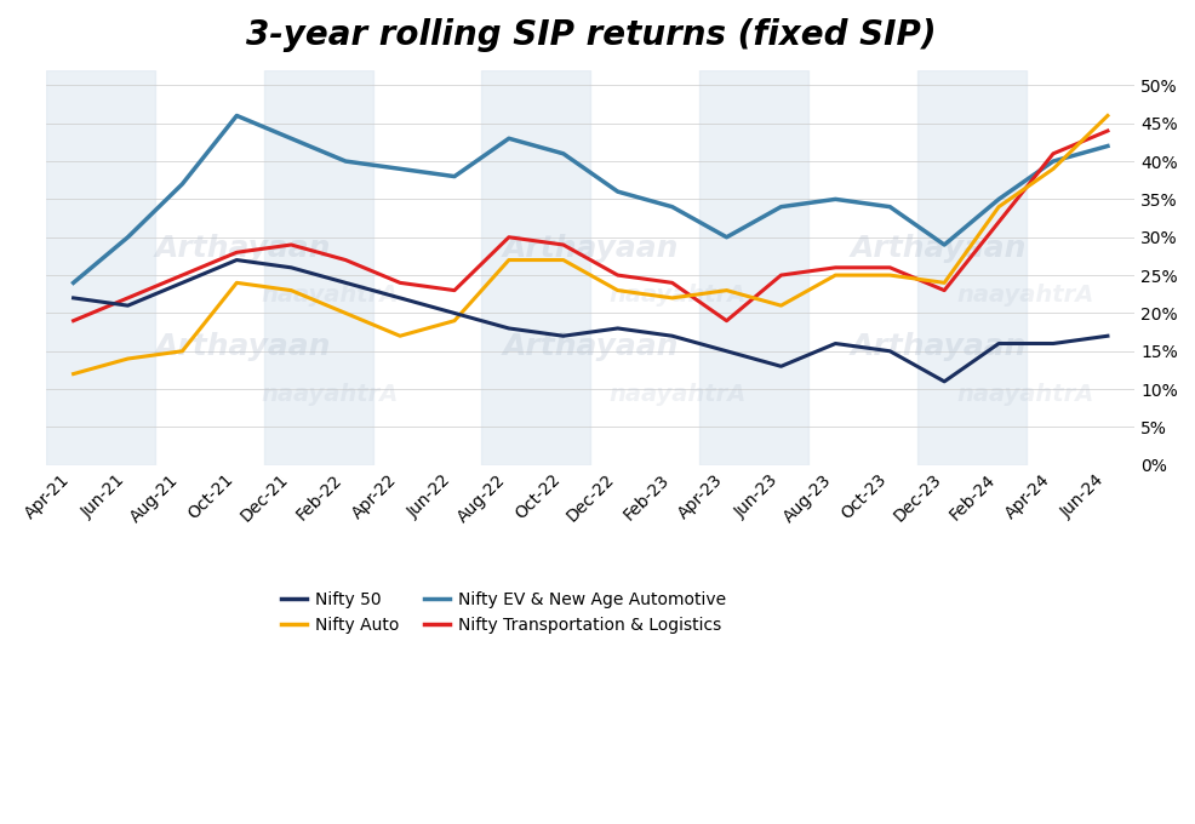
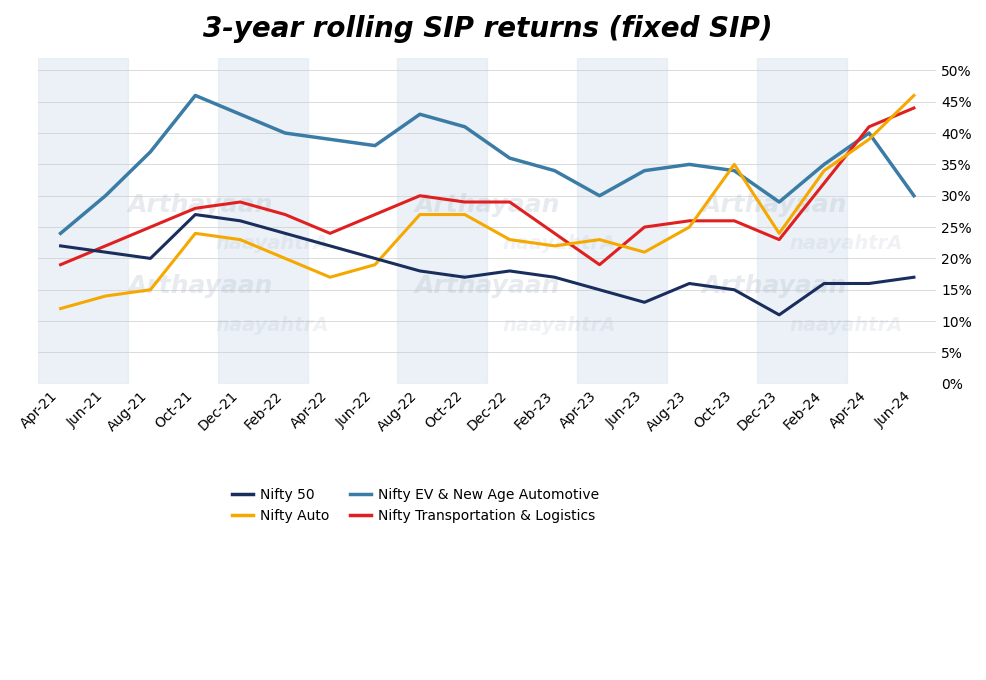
Nifty 50/Aug-21: 24% -> 20%
Nifty Transportation & Logistics/Jun-22: 23% -> 27%
Nifty Transportation & Logistics/Dec-22: 25% -> 29%
Nifty Auto/Oct-23: 25% -> 35%
Nifty EV & New Age Automotive/Jun-24: 42% -> 30%
